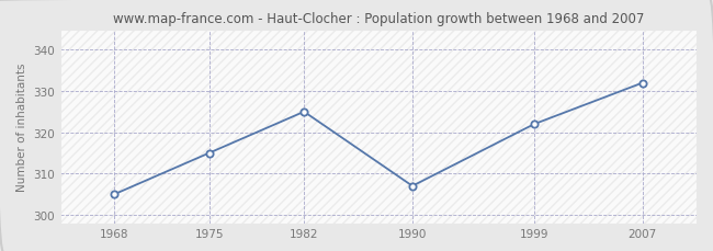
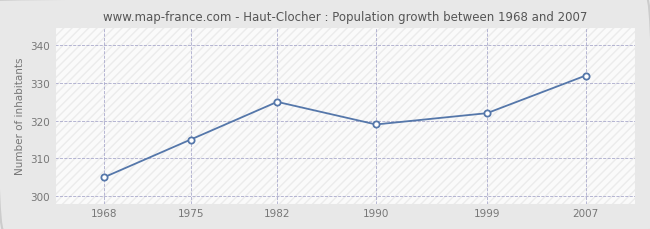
1990: 307 -> 319
